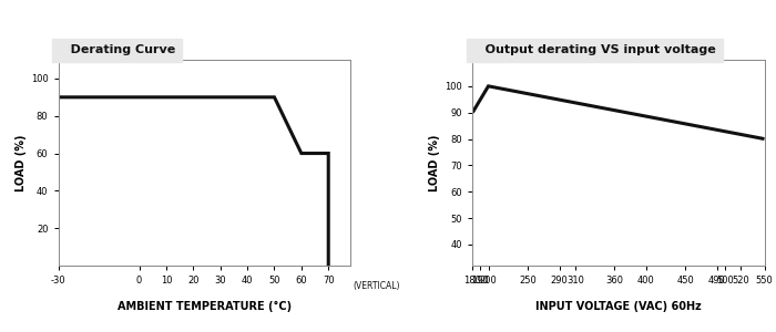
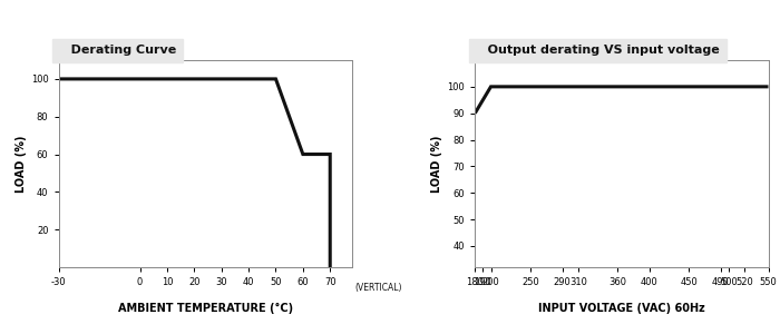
Derating Curve/-30: 90 -> 100
Derating Curve/50: 90 -> 100
Output derating VS input voltage/550: 80 -> 100
